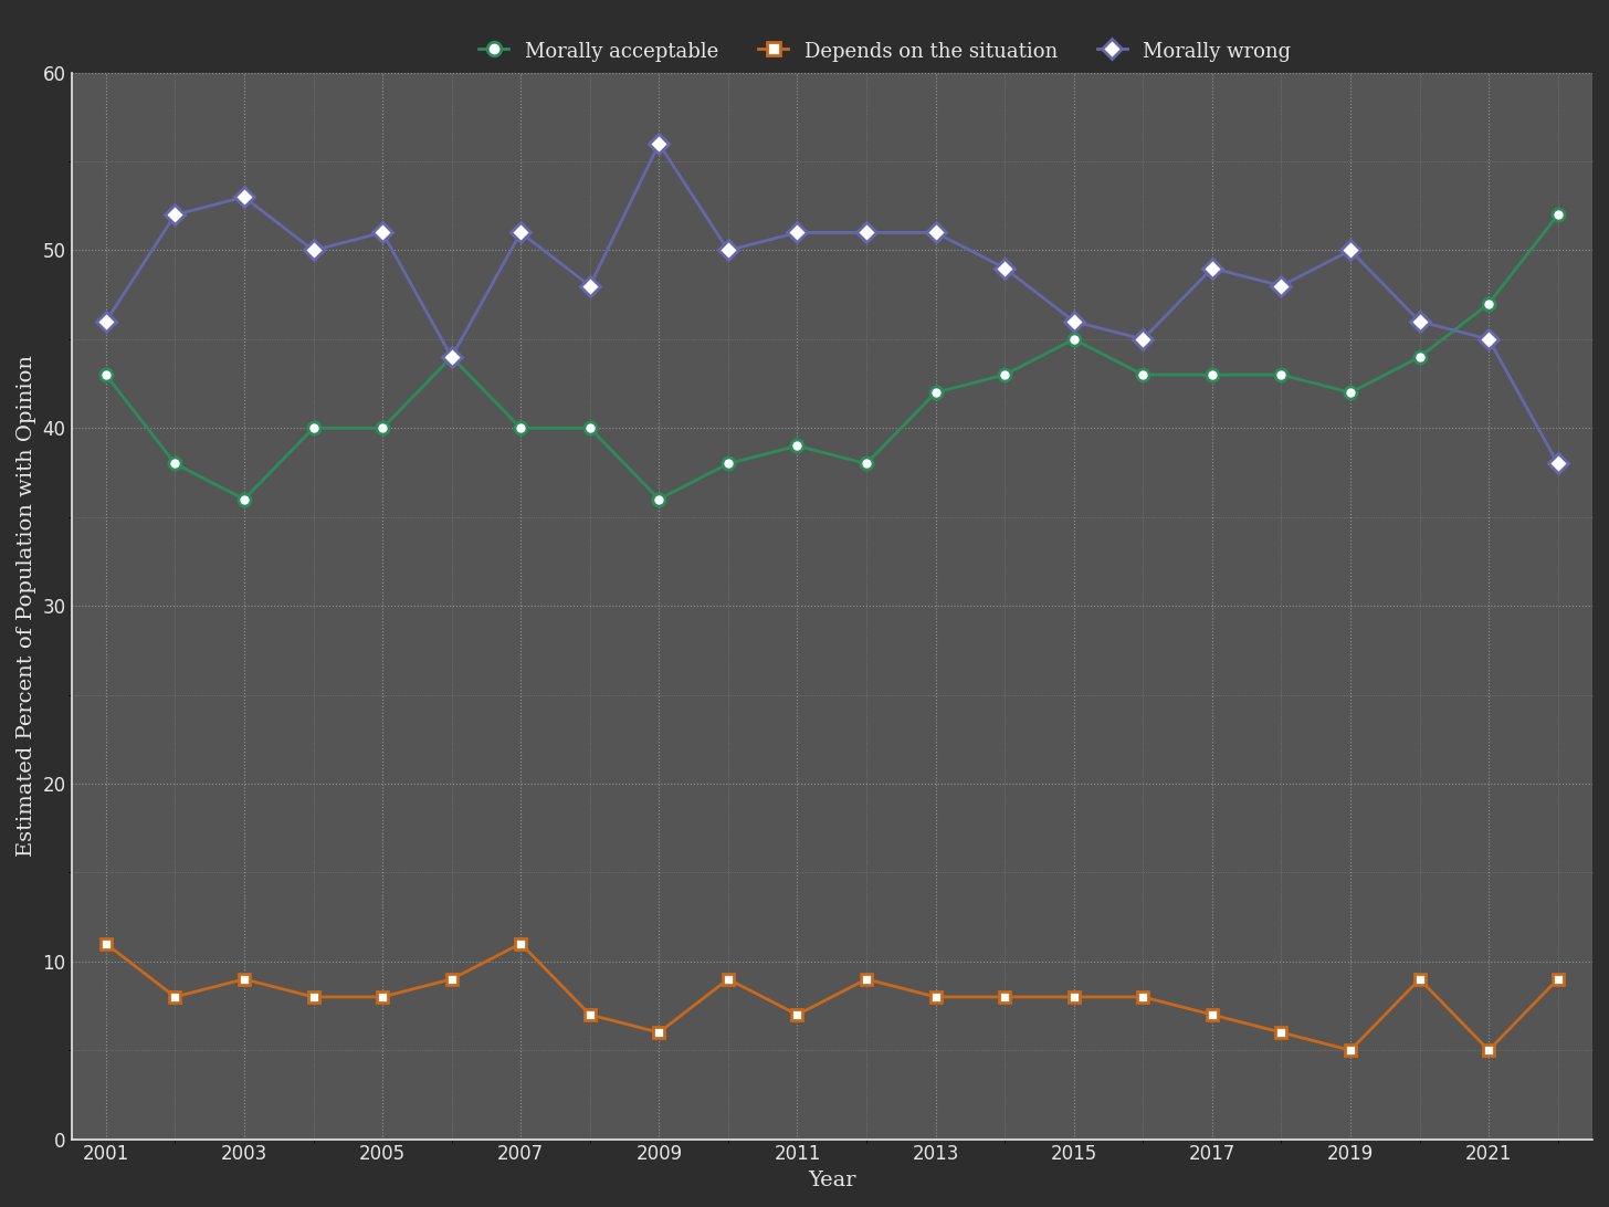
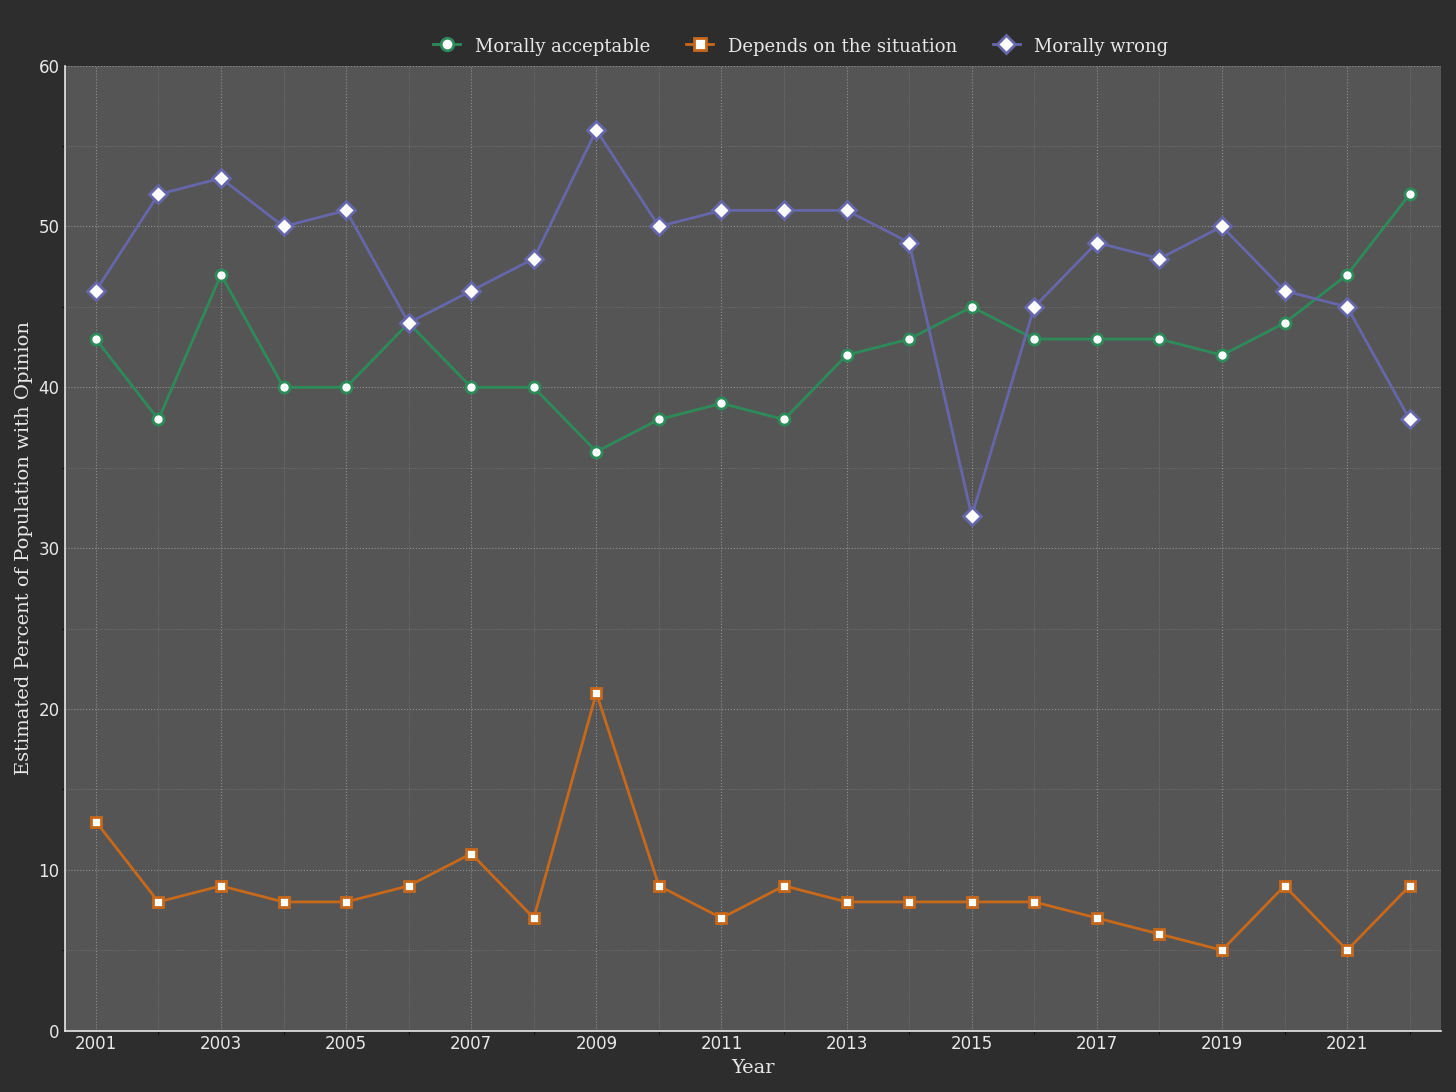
Depends on the situation/2001: 11 -> 13
Morally acceptable/2003: 36 -> 47
Morally wrong/2007: 51 -> 46
Depends on the situation/2009: 6 -> 21
Morally wrong/2015: 46 -> 32
